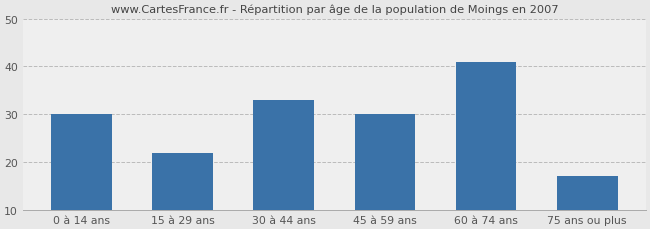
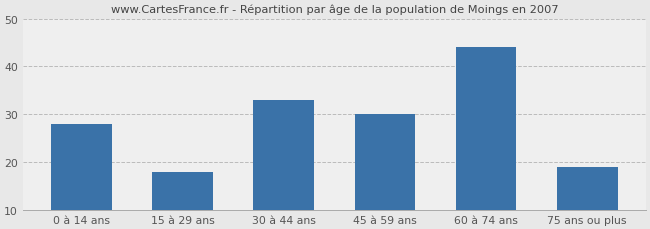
0 à 14 ans: 30 -> 28
15 à 29 ans: 22 -> 18
60 à 74 ans: 41 -> 44
75 ans ou plus: 17 -> 19
